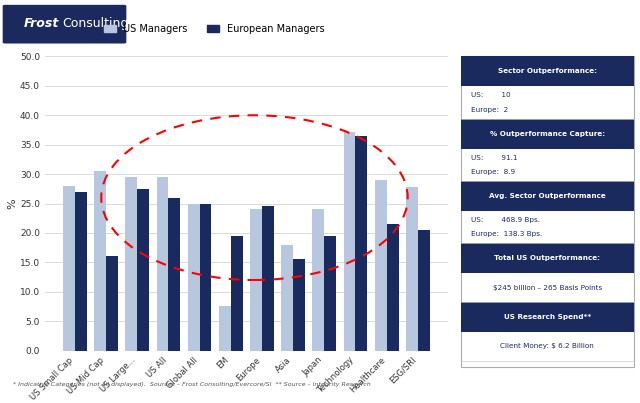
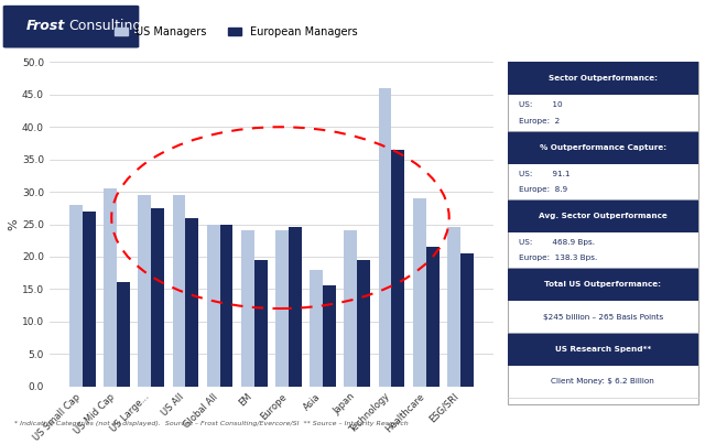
US Managers/EM: 7.6 -> 24.0
US Managers/Technology: 37.2 -> 46.0
US Managers/ESG/SRI: 27.8 -> 24.5
